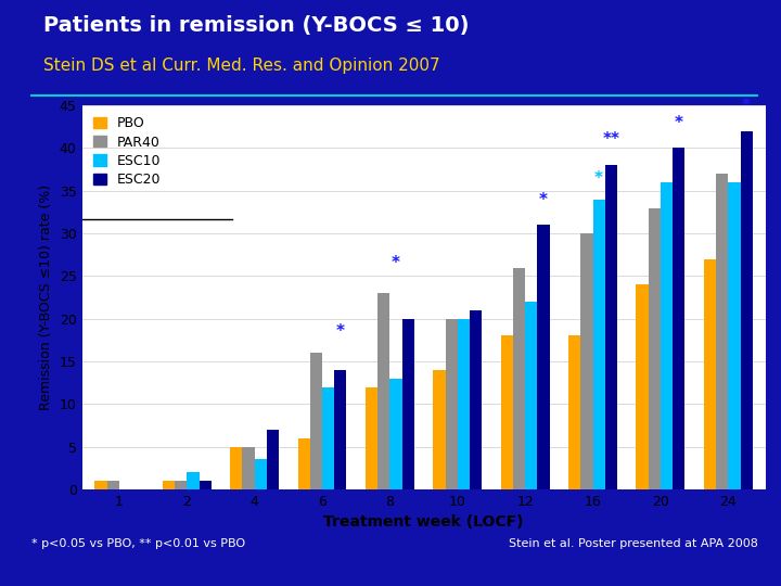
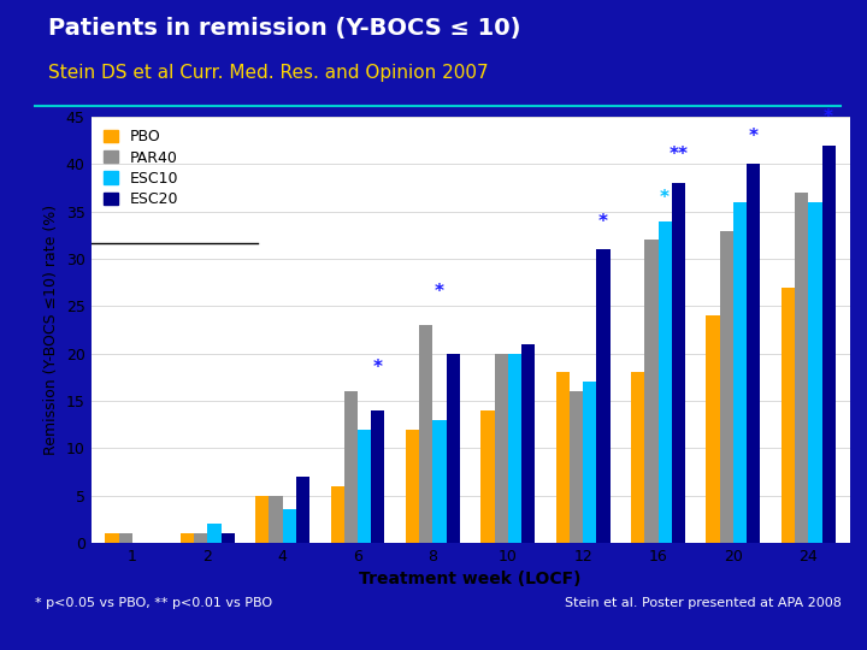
PAR40/12: 26 -> 16
ESC10/12: 22.0 -> 17.0
PAR40/16: 30 -> 32
